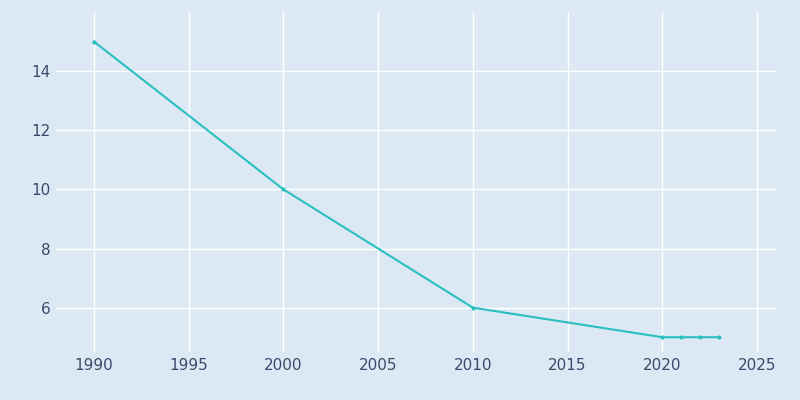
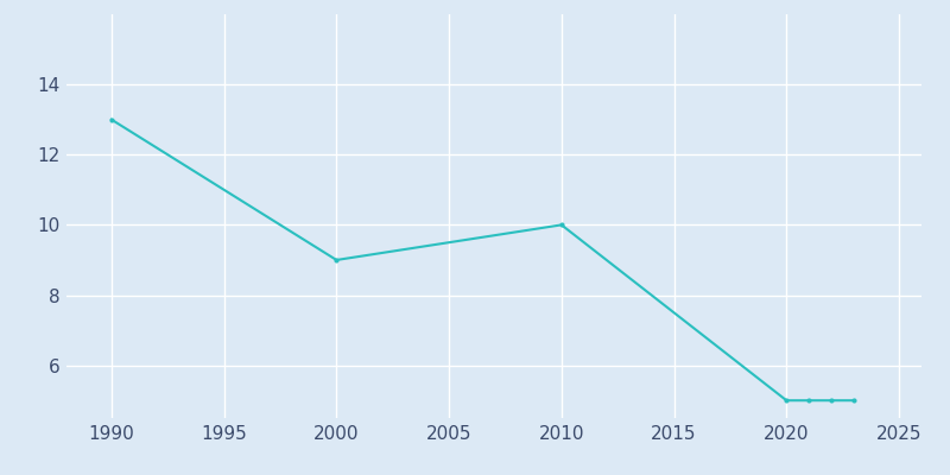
1990: 15 -> 13
2000: 10 -> 9
2010: 6 -> 10
